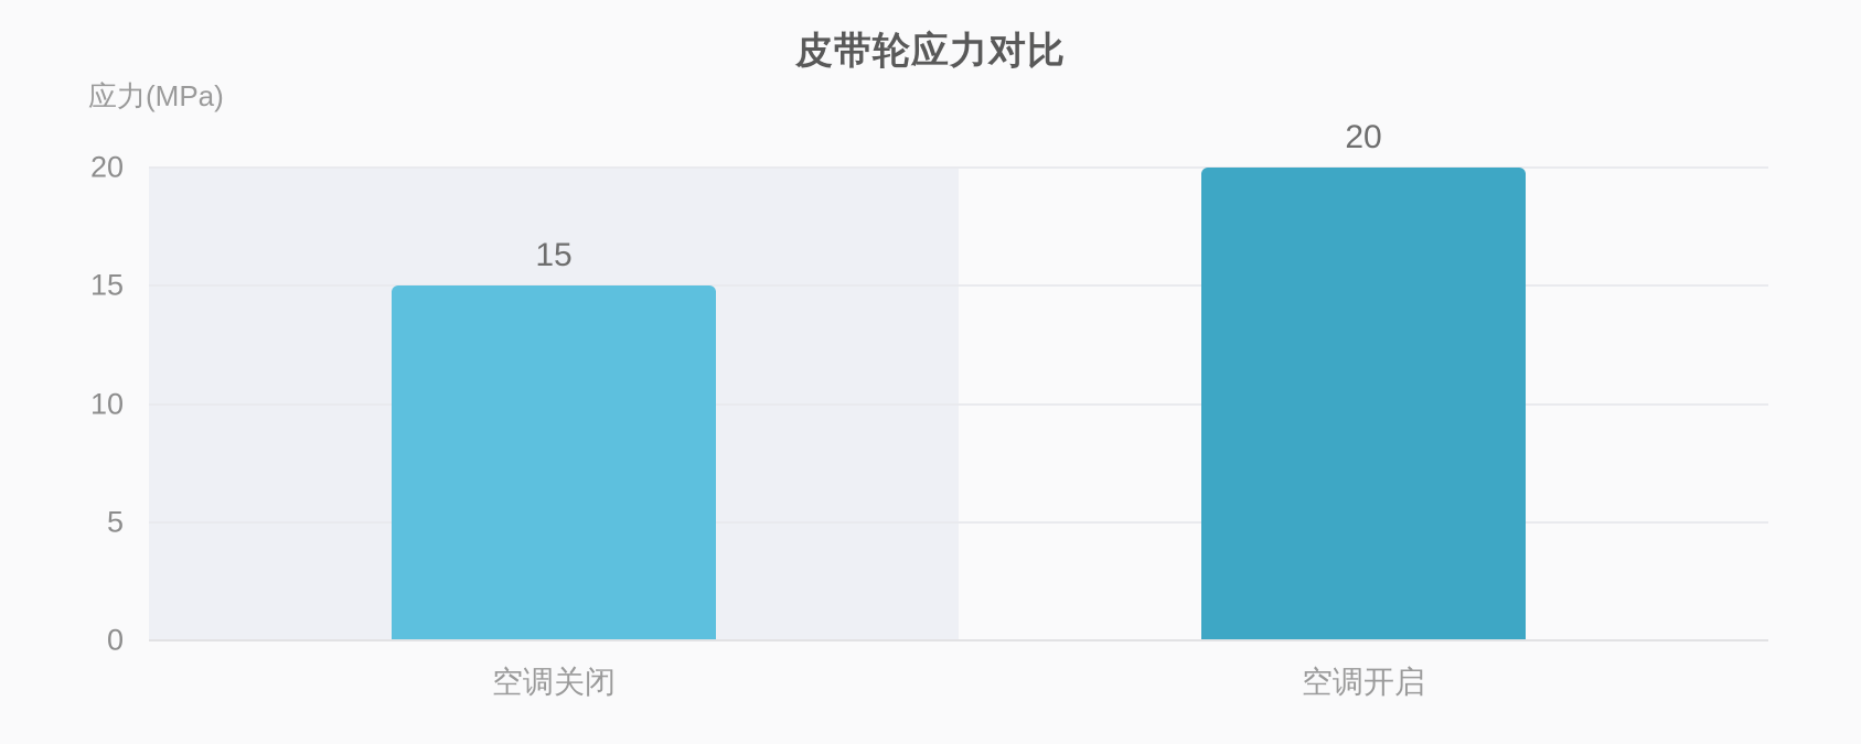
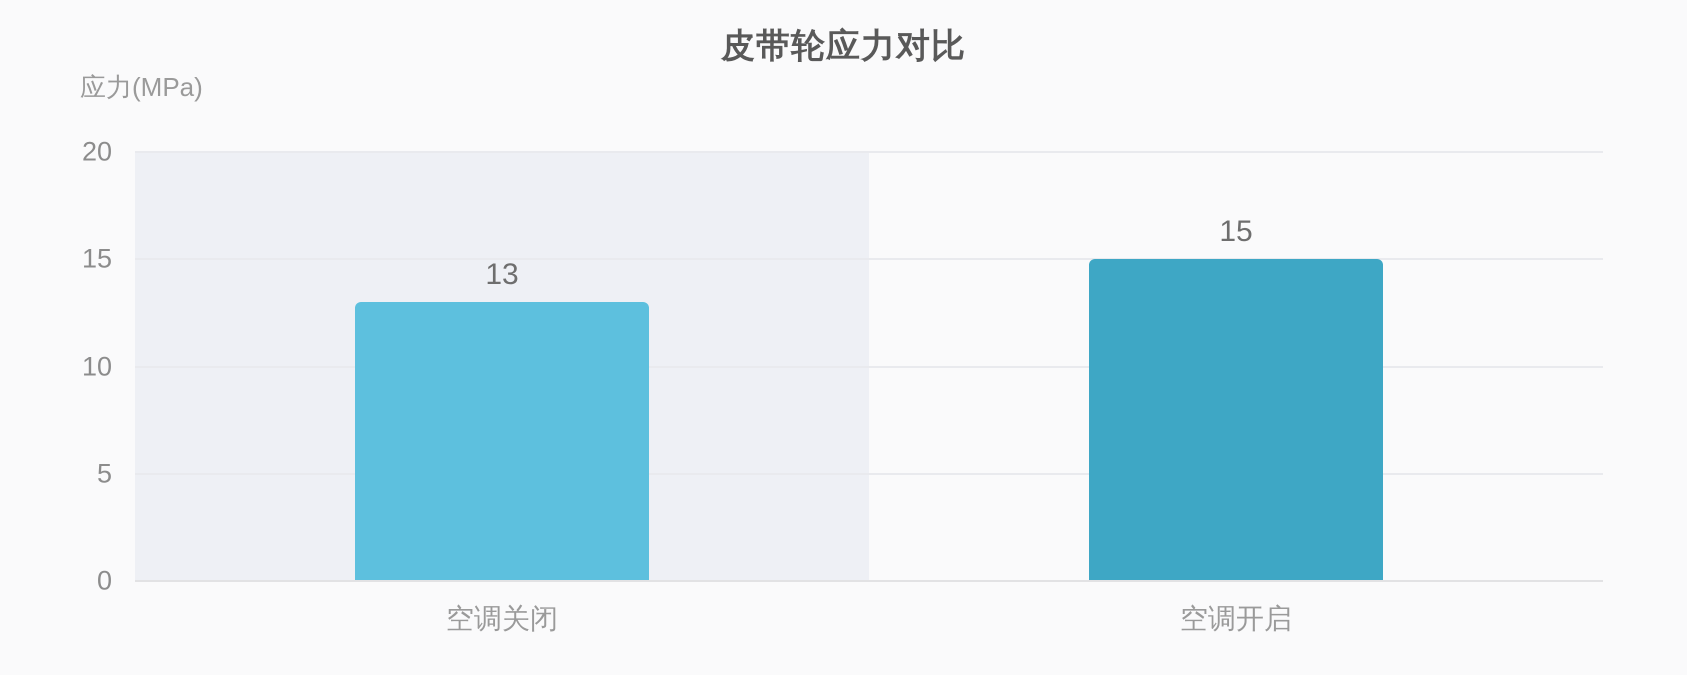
空调关闭: 15 -> 13
空调开启: 20 -> 15
